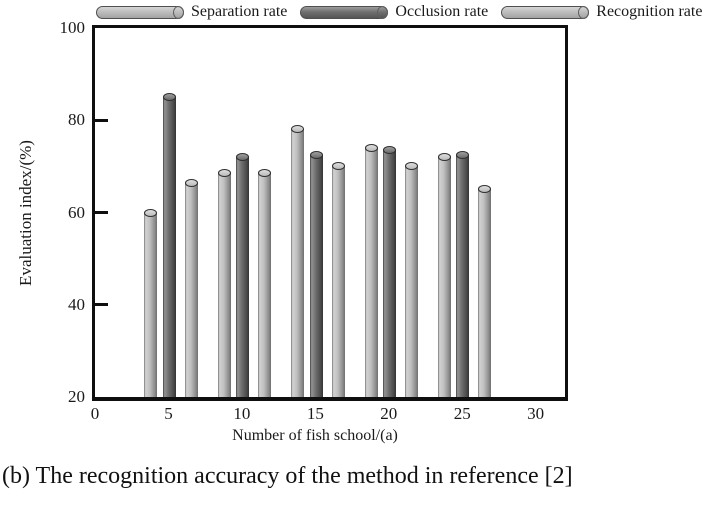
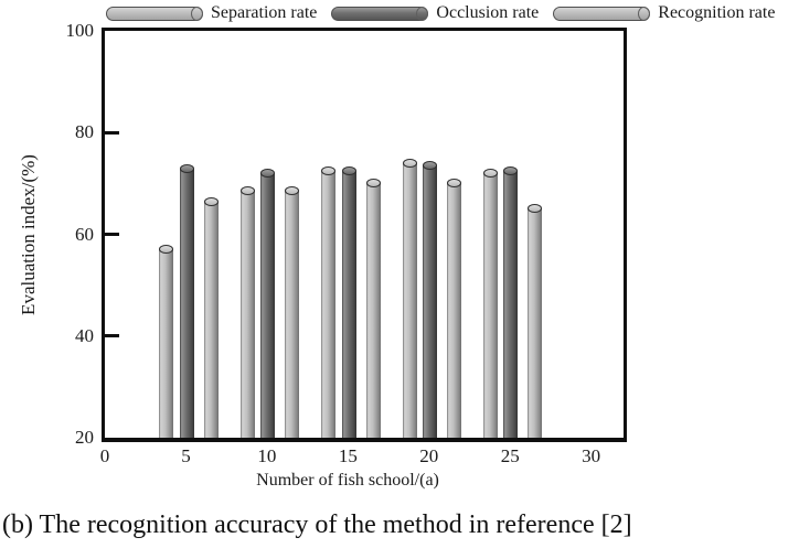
Separation rate/5: 60 -> 57
Occlusion rate/5: 85 -> 73
Separation rate/15: 78 -> 72
